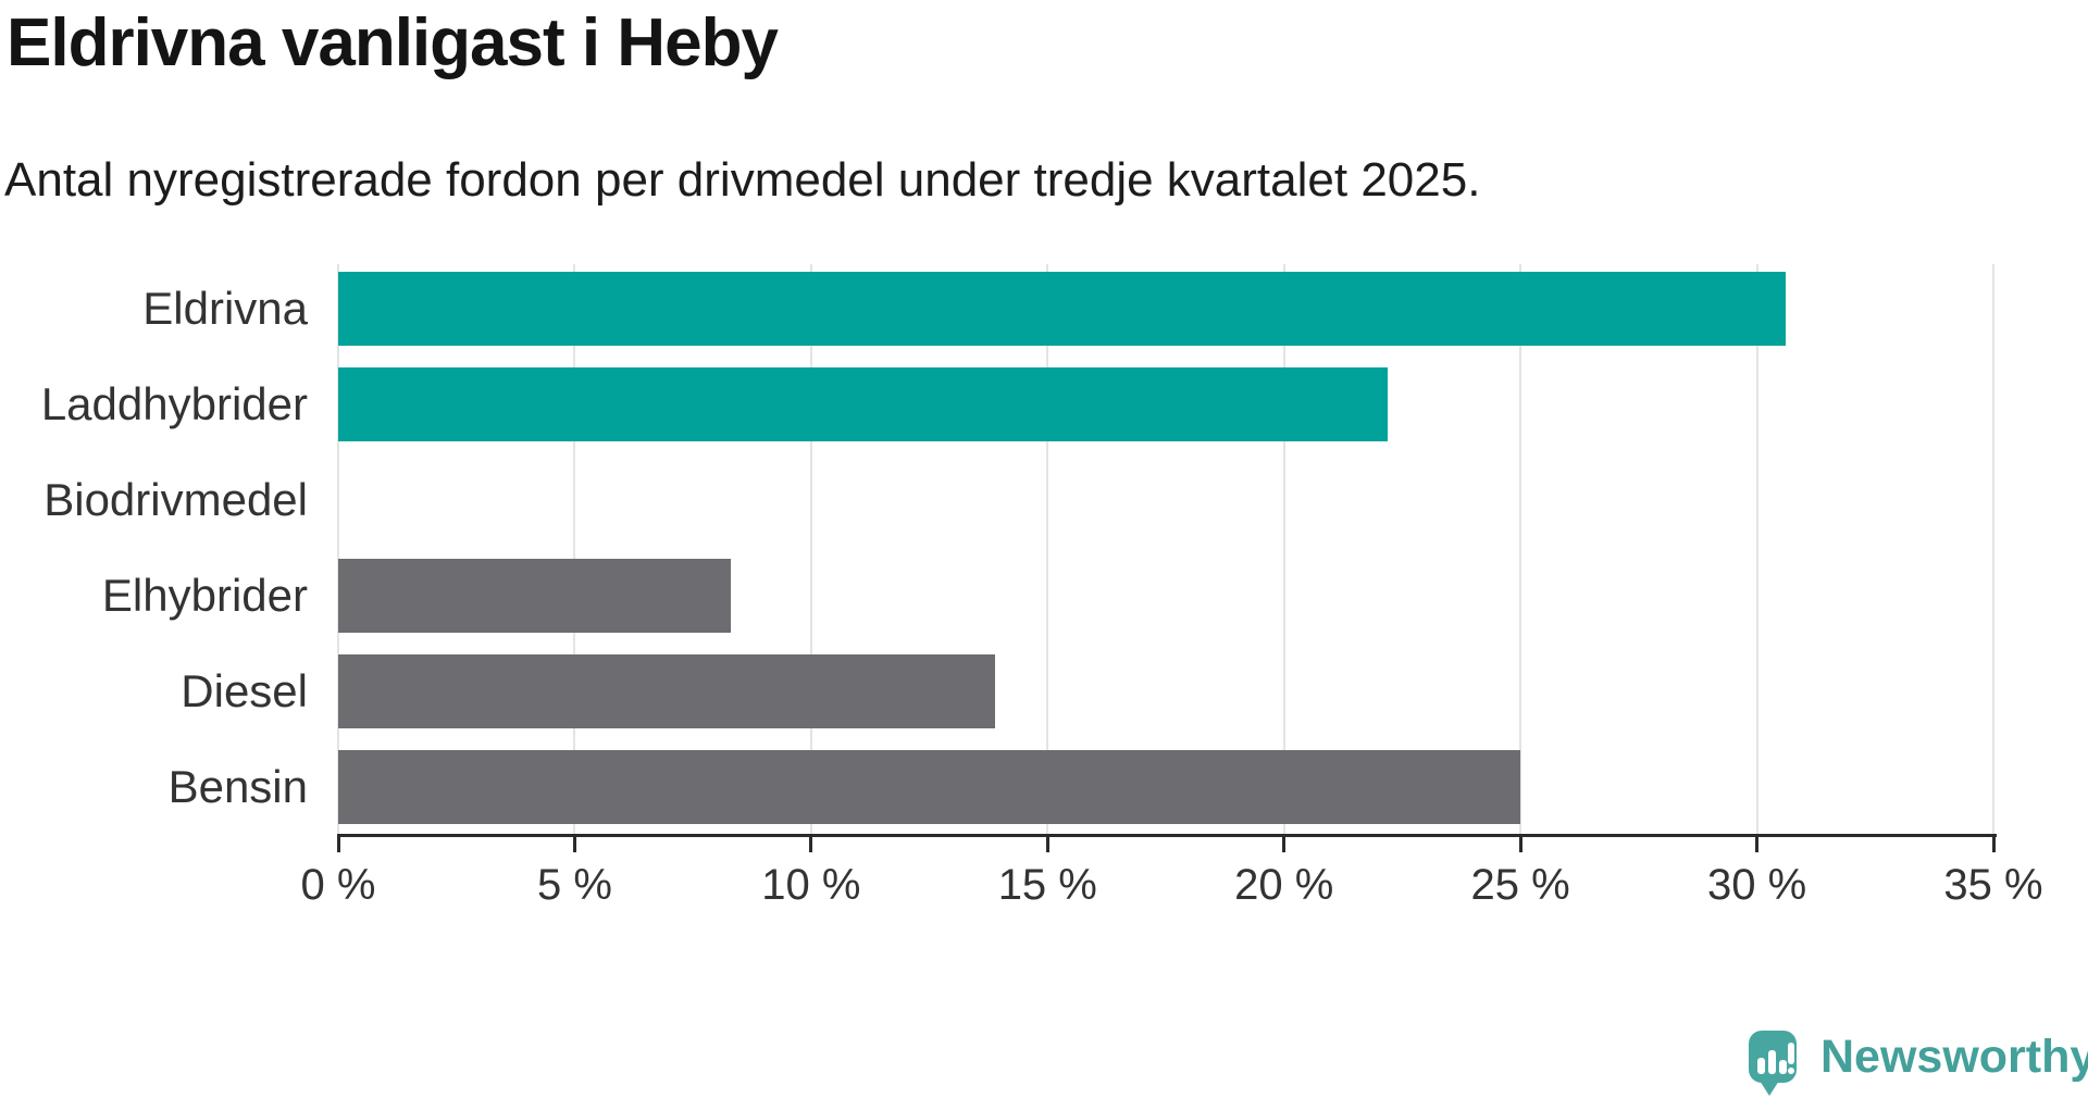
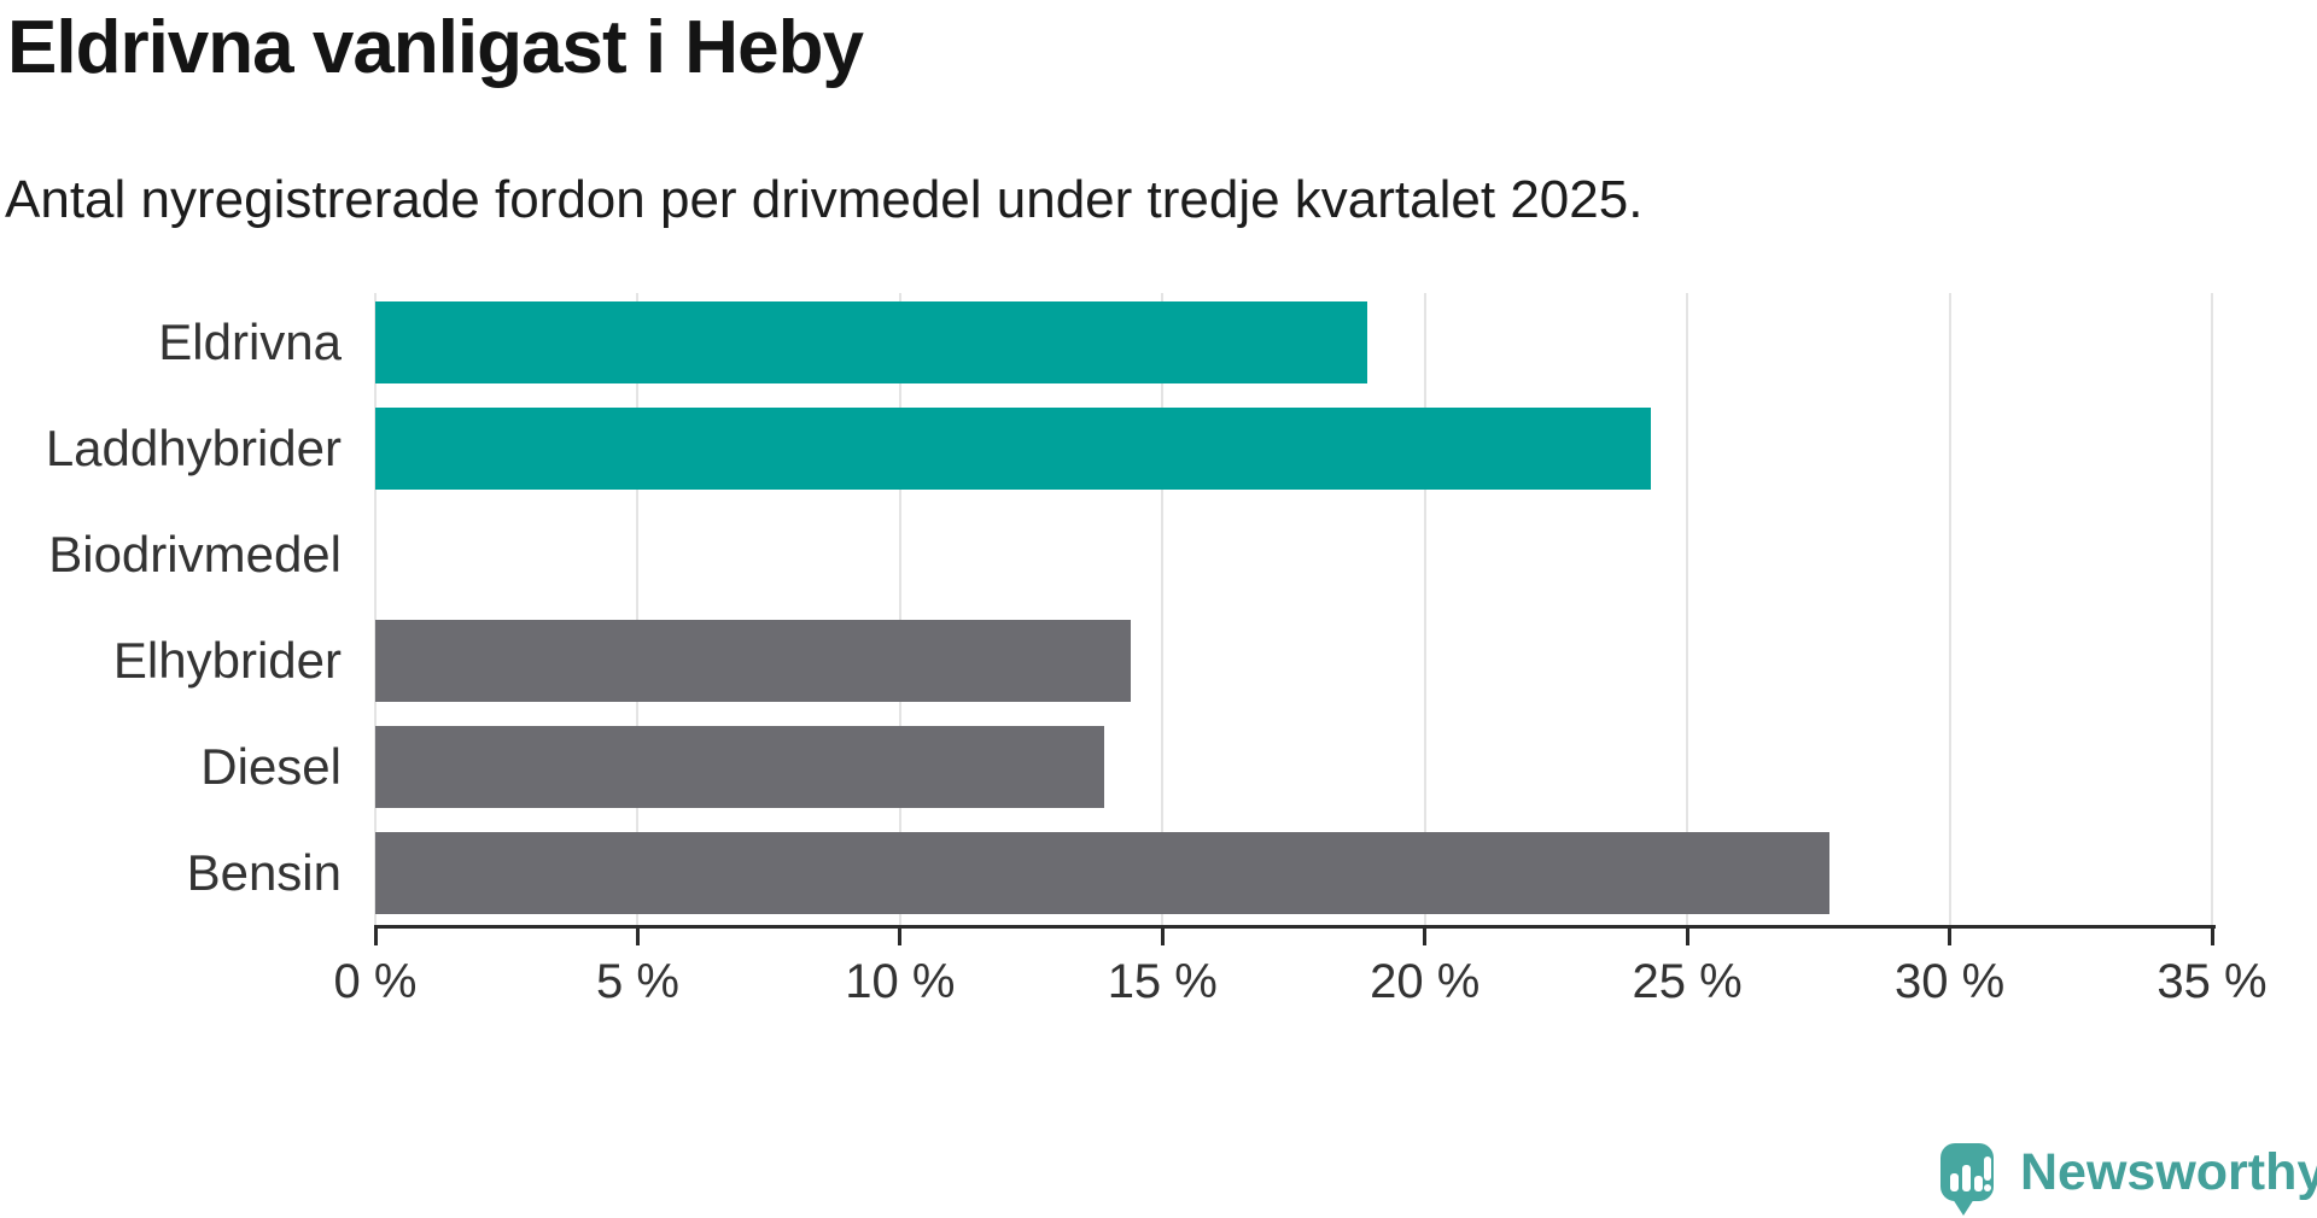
Eldrivna: 30.6% -> 18.9%
Laddhybrider: 22.2% -> 24.3%
Elhybrider: 8.3% -> 14.4%
Bensin: 25.0% -> 27.7%
